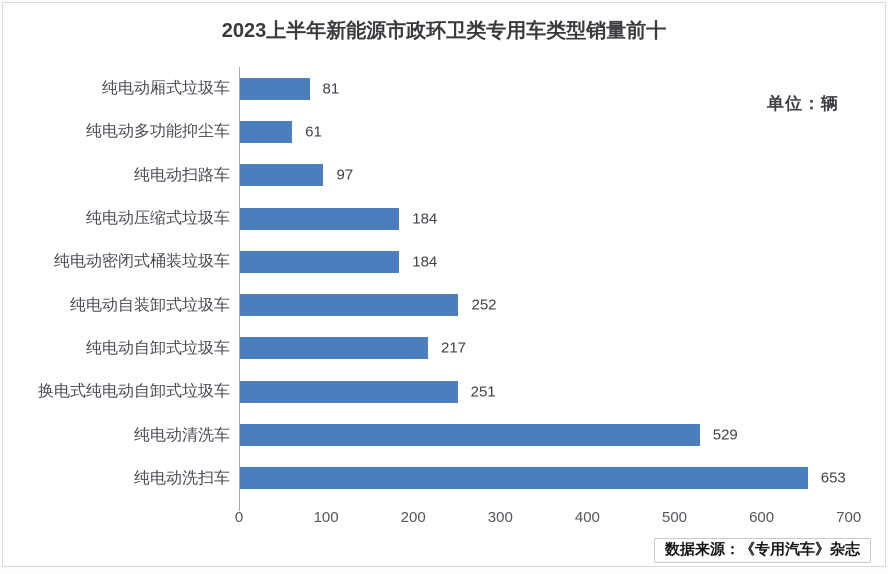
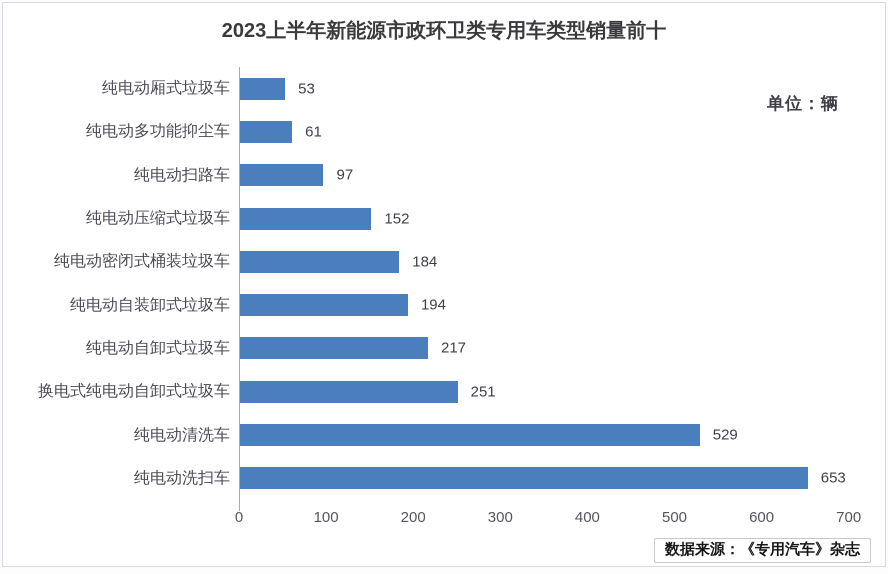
纯电动厢式垃圾车: 81 -> 53
纯电动压缩式垃圾车: 184 -> 152
纯电动自装卸式垃圾车: 252 -> 194
